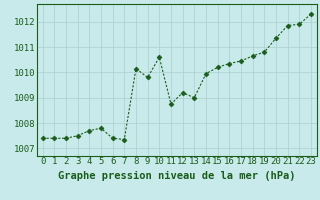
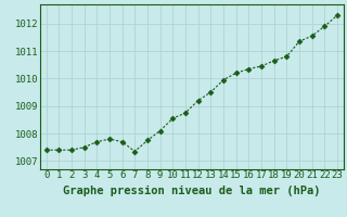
6: 1007.40 -> 1007.70
8: 1010.15 -> 1007.75
9: 1009.80 -> 1008.10
10: 1010.60 -> 1008.55
13: 1009.00 -> 1009.50
21: 1011.85 -> 1011.55
